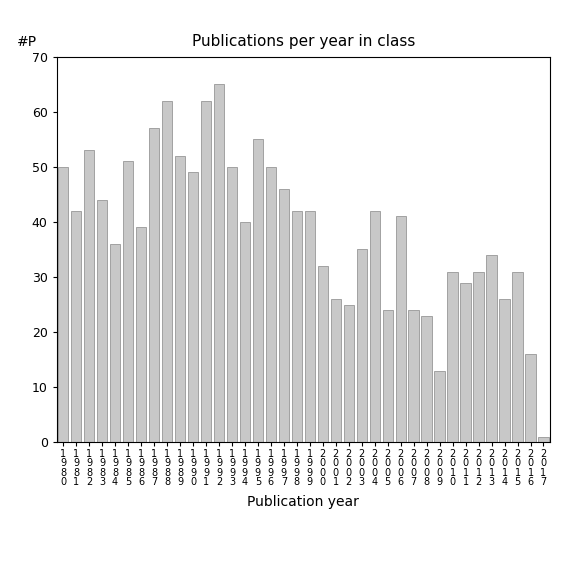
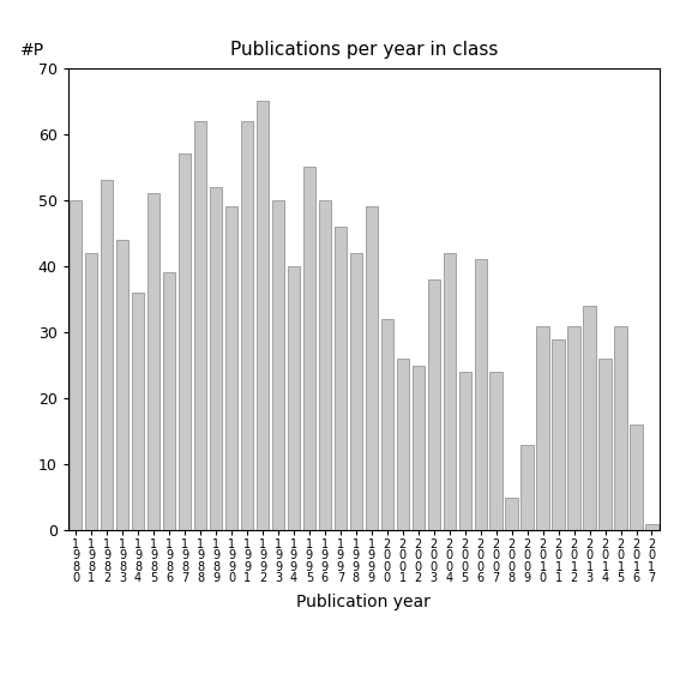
1 9 9 9: 42 -> 49
2 0 0 3: 35 -> 38
2 0 0 8: 23 -> 5
